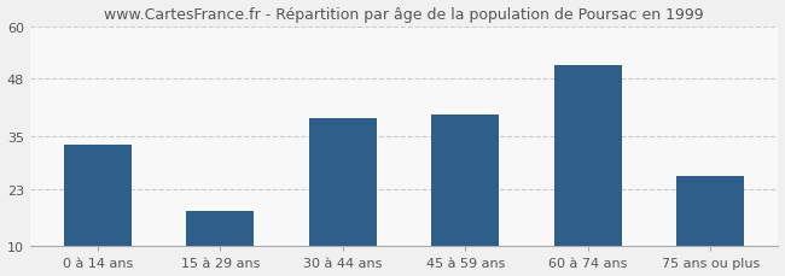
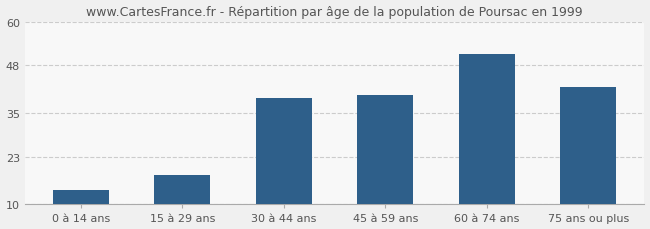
0 à 14 ans: 33 -> 14
75 ans ou plus: 26 -> 42
